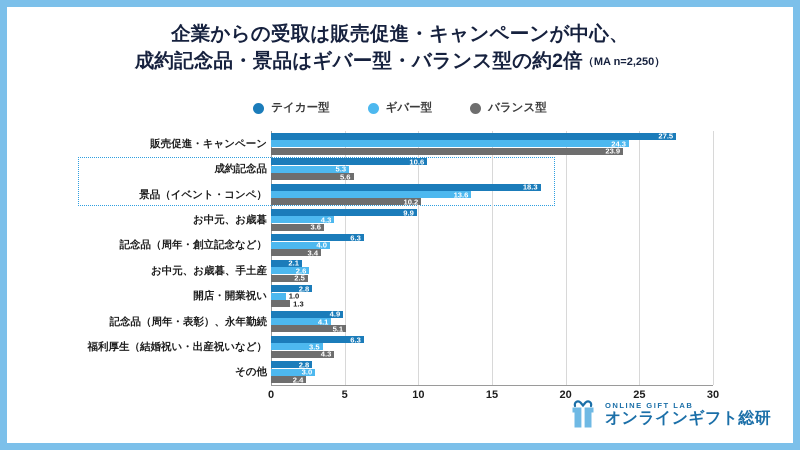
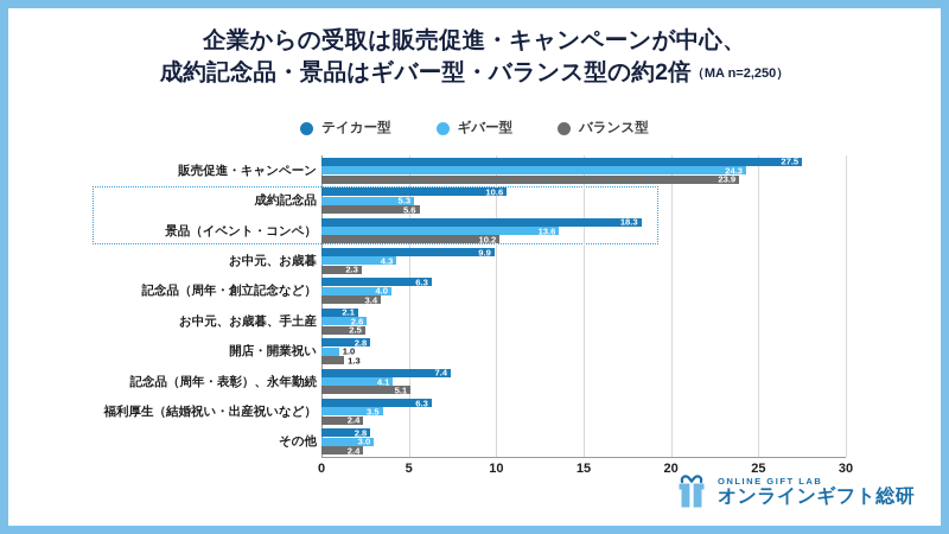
バランス型/お中元、お歳暮: 3.6 -> 2.3
テイカー型/記念品（周年・表彰）、永年勤続: 4.9 -> 7.4
バランス型/福利厚生（結婚祝い・出産祝いなど）: 4.3 -> 2.4
